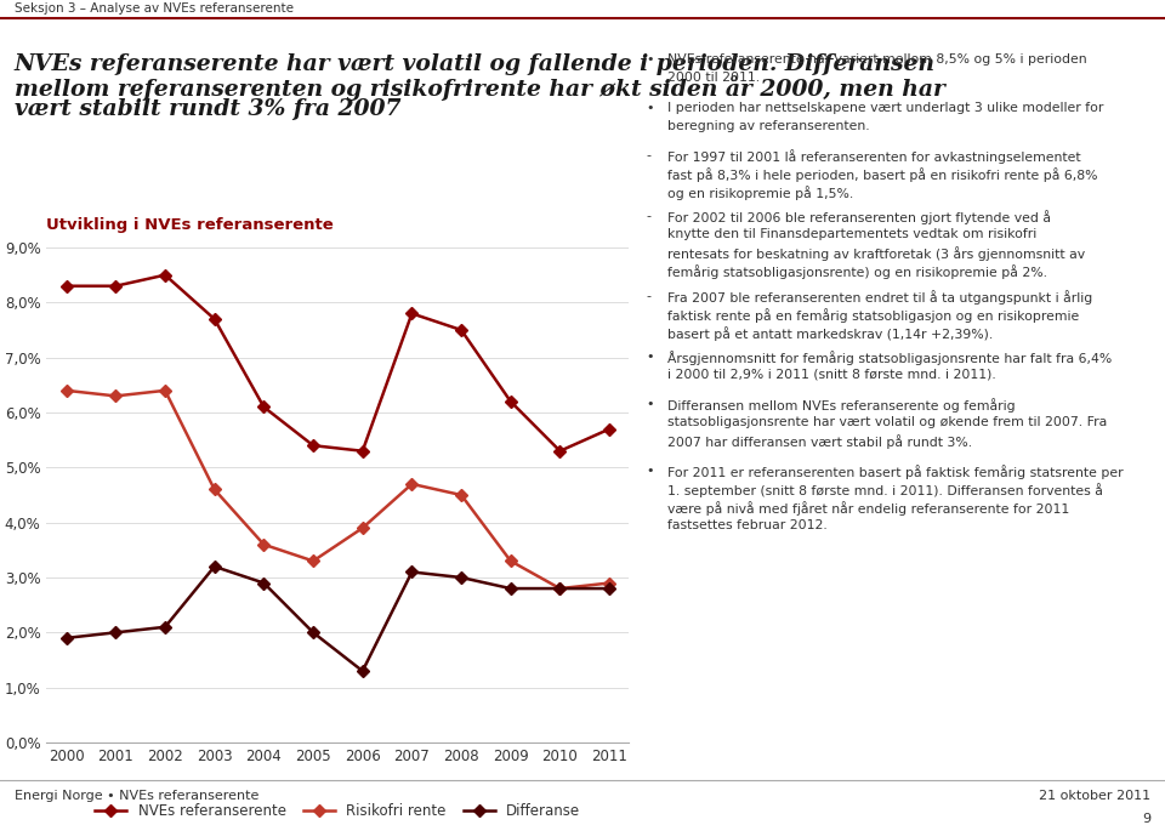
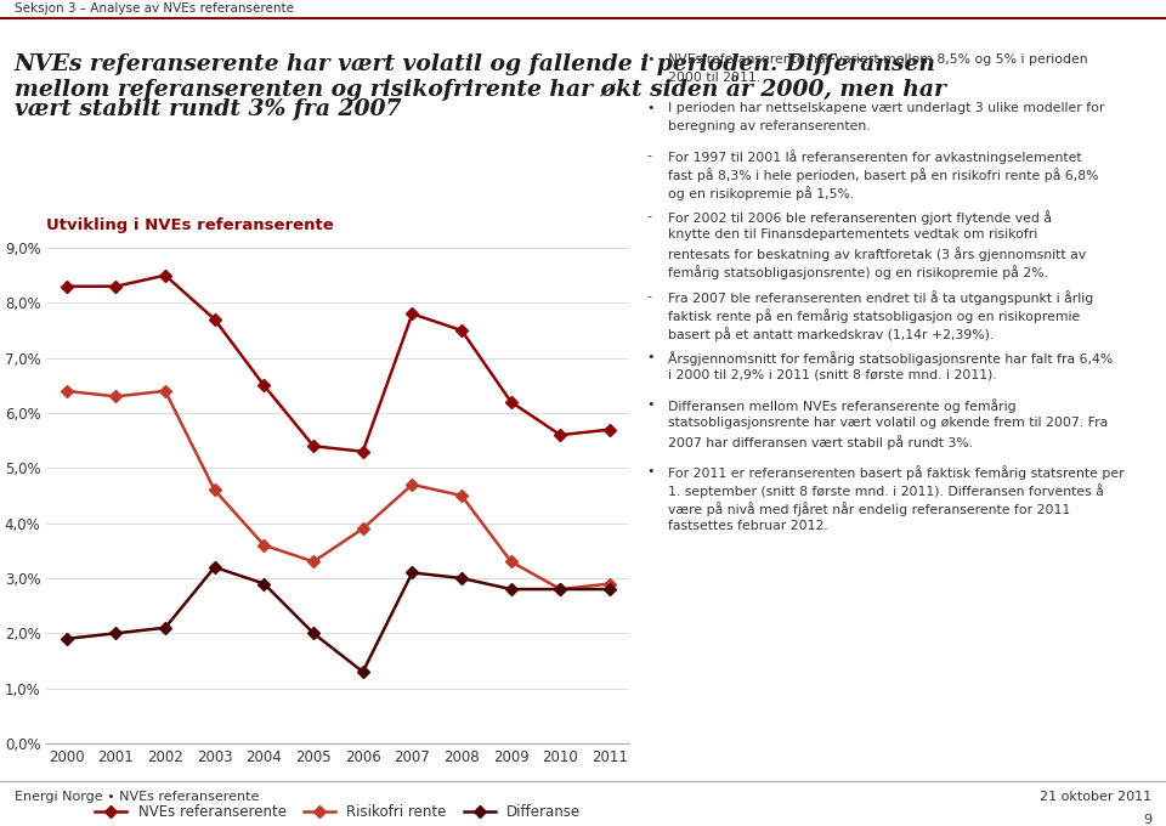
NVEs referanserente/2004: 6,1% -> 6,5%
NVEs referanserente/2010: 5,3% -> 5,6%
